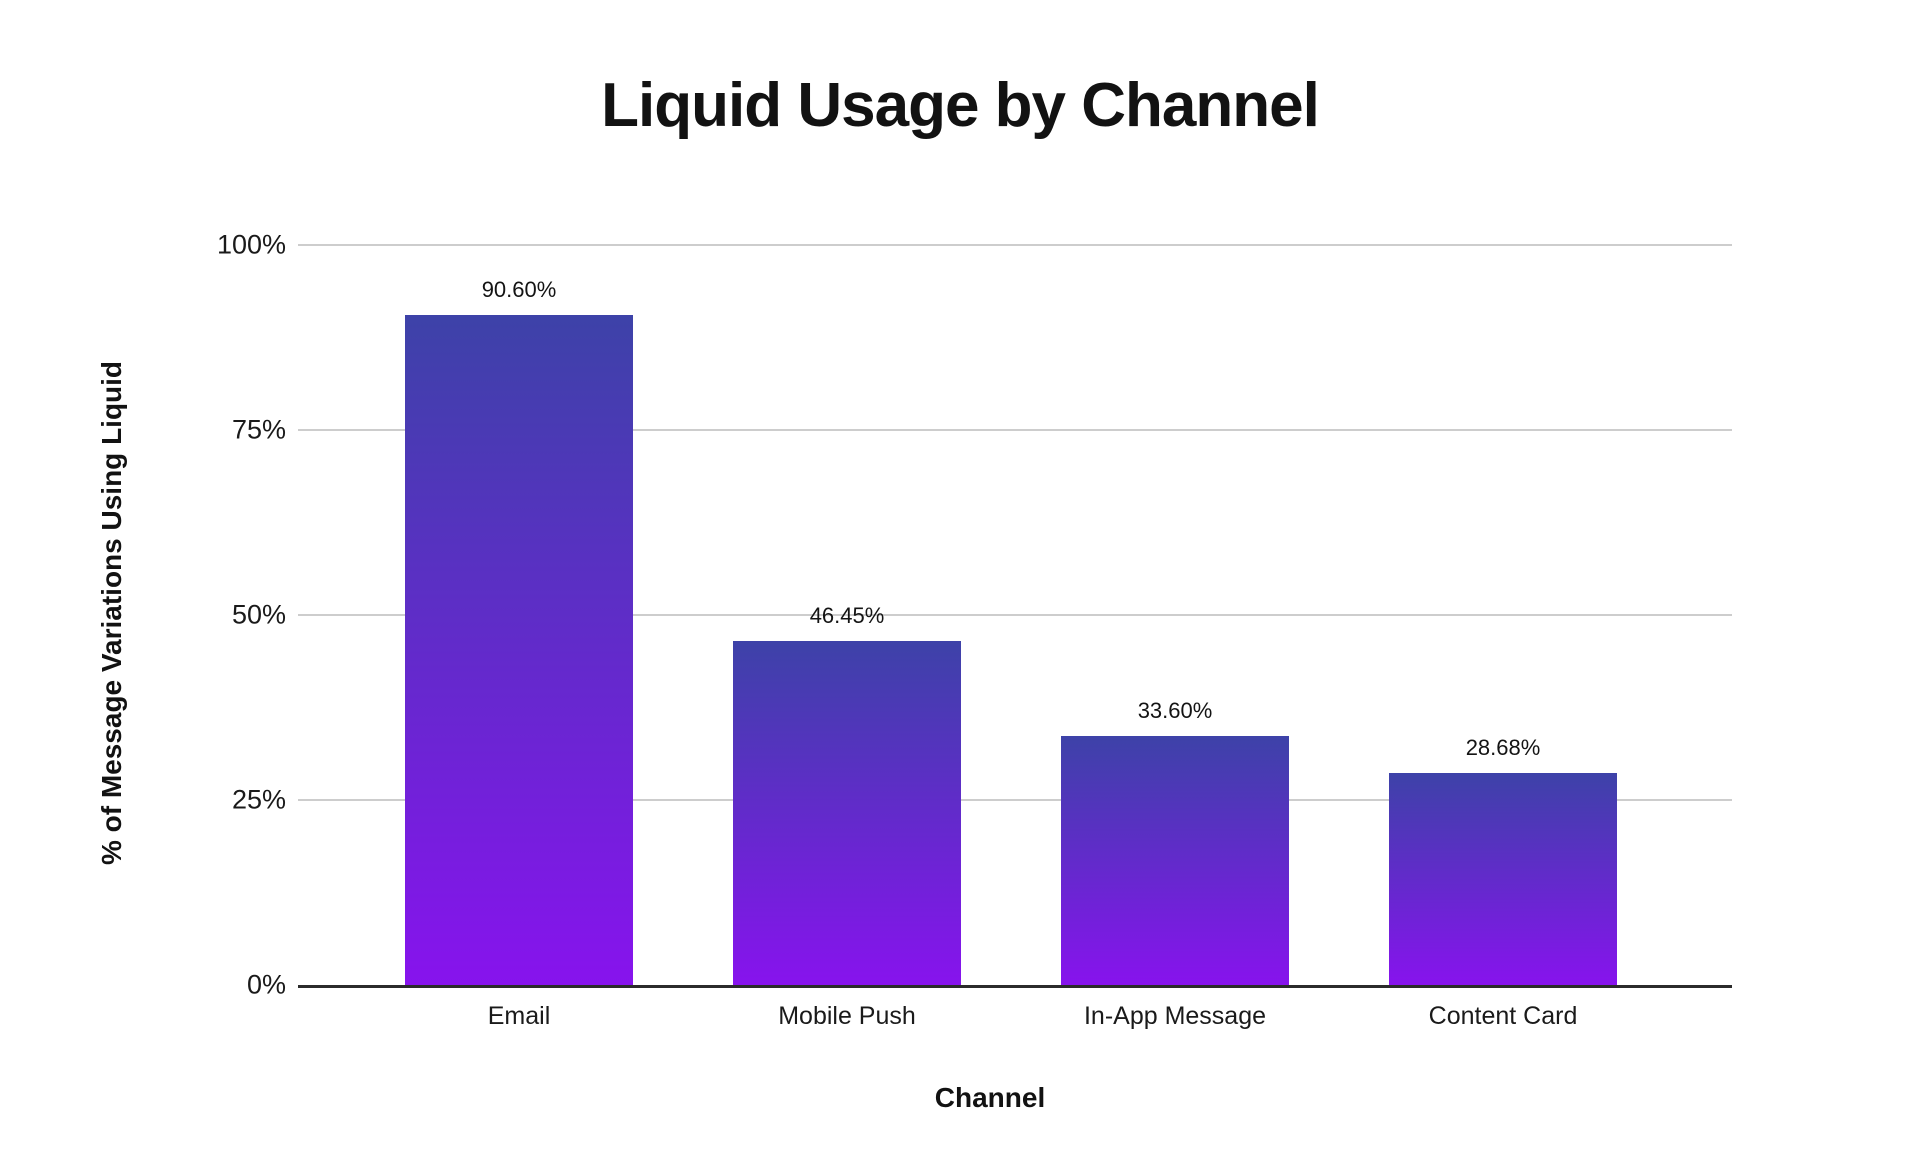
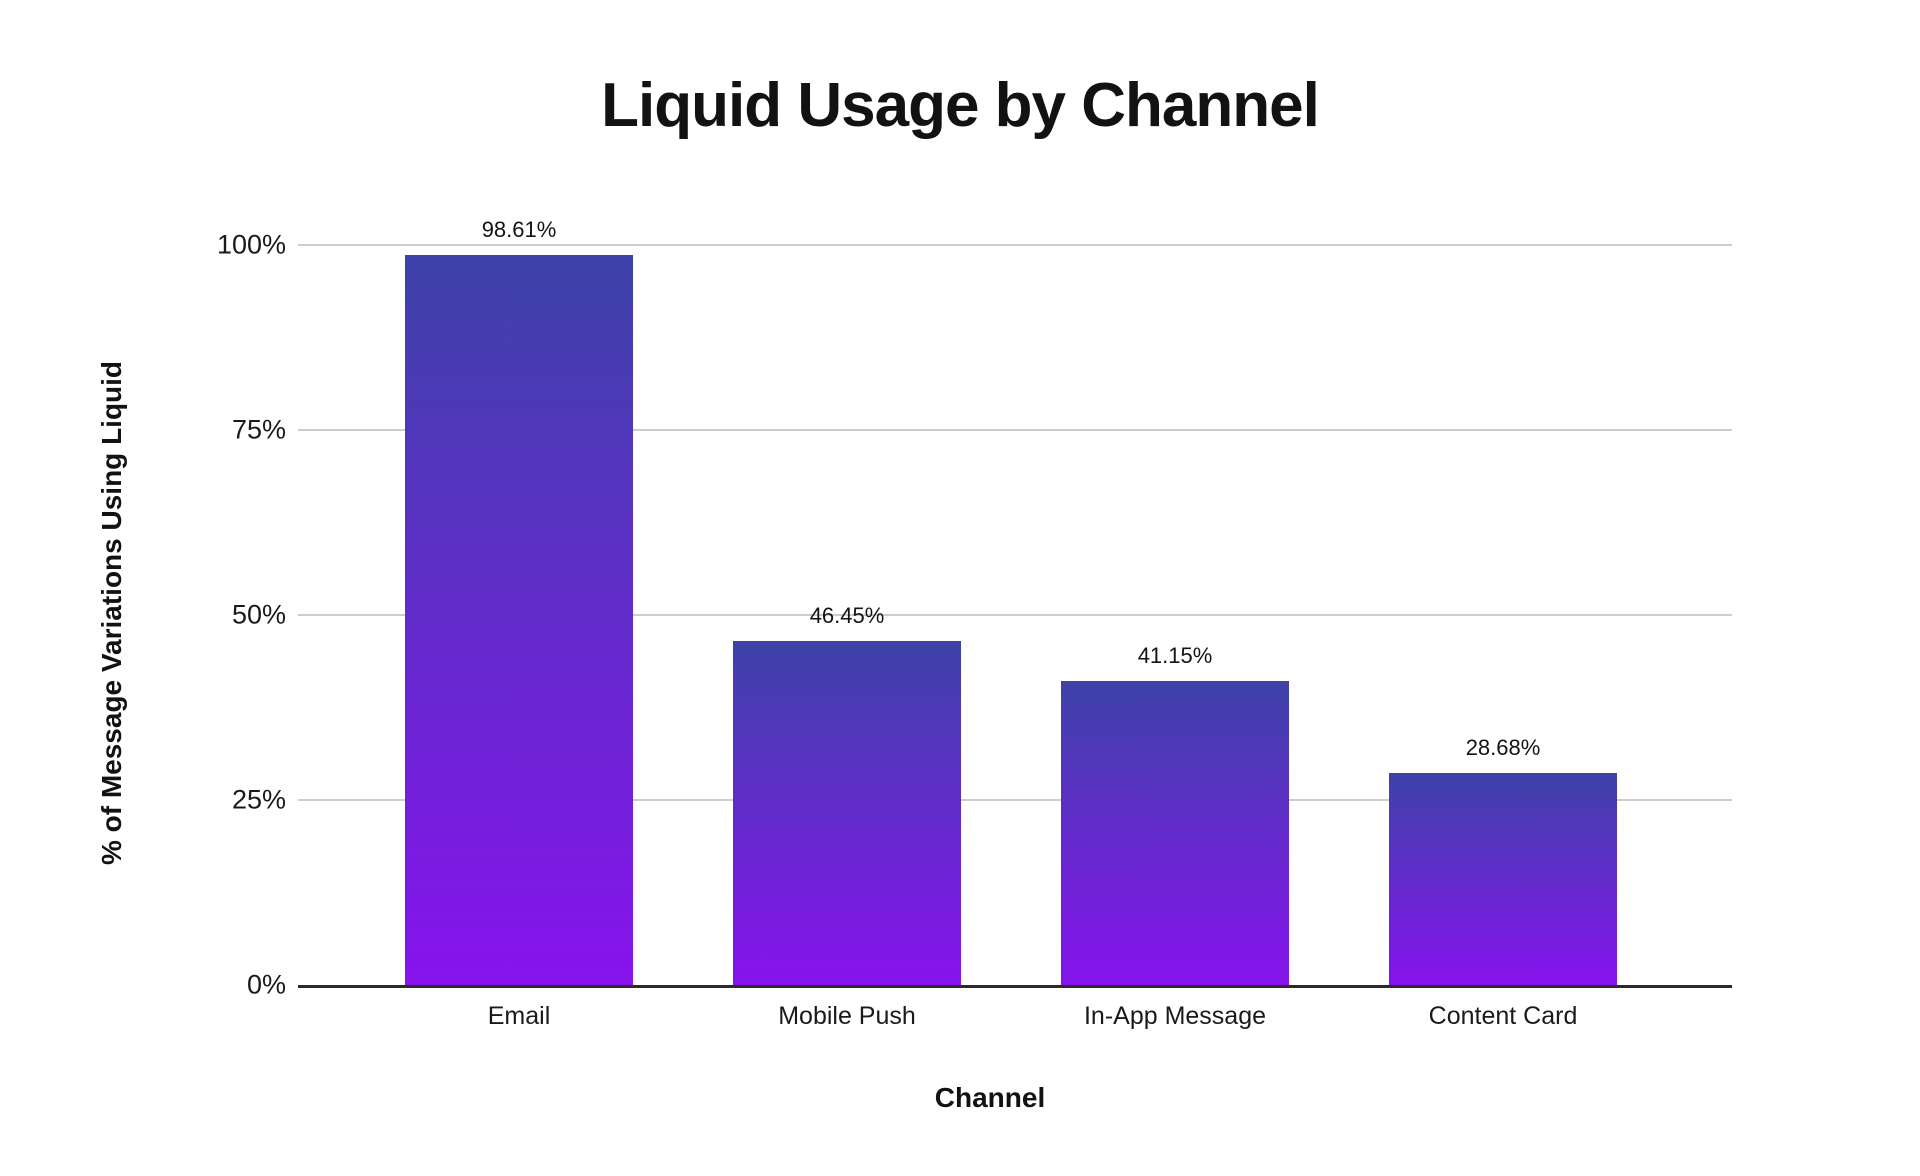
Email: 90.60% -> 98.61%
In-App Message: 33.60% -> 41.15%
